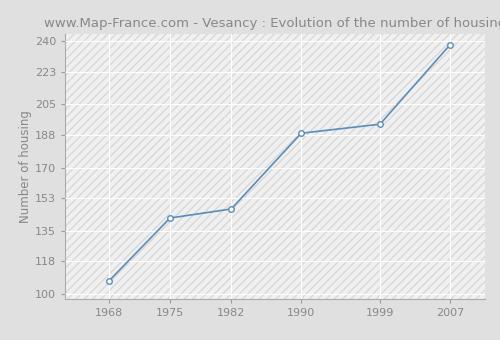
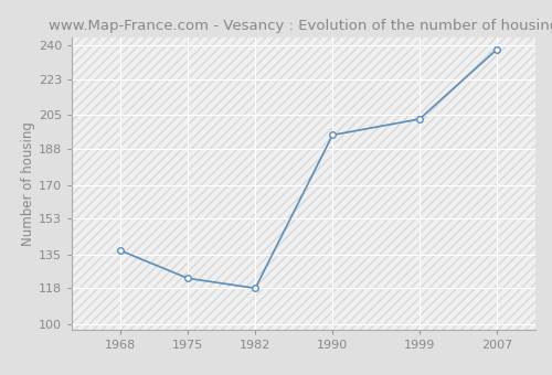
1968: 107 -> 137
1975: 142 -> 123
1982: 147 -> 118
1990: 189 -> 195
1999: 194 -> 203
